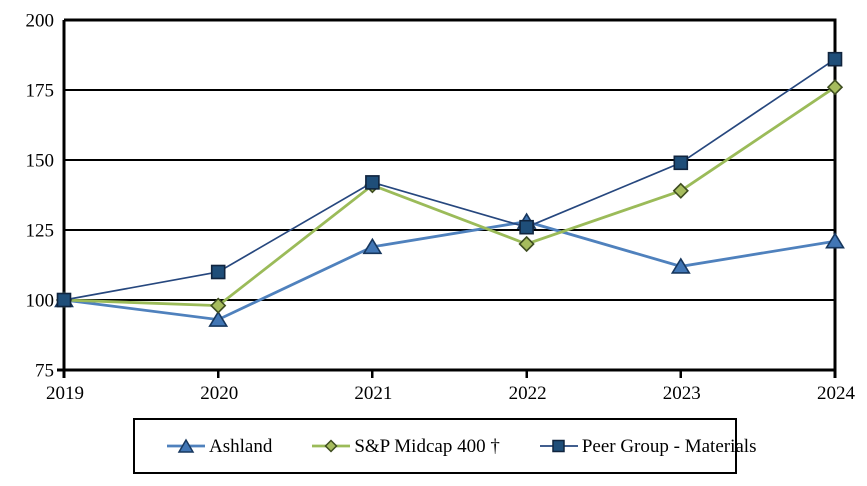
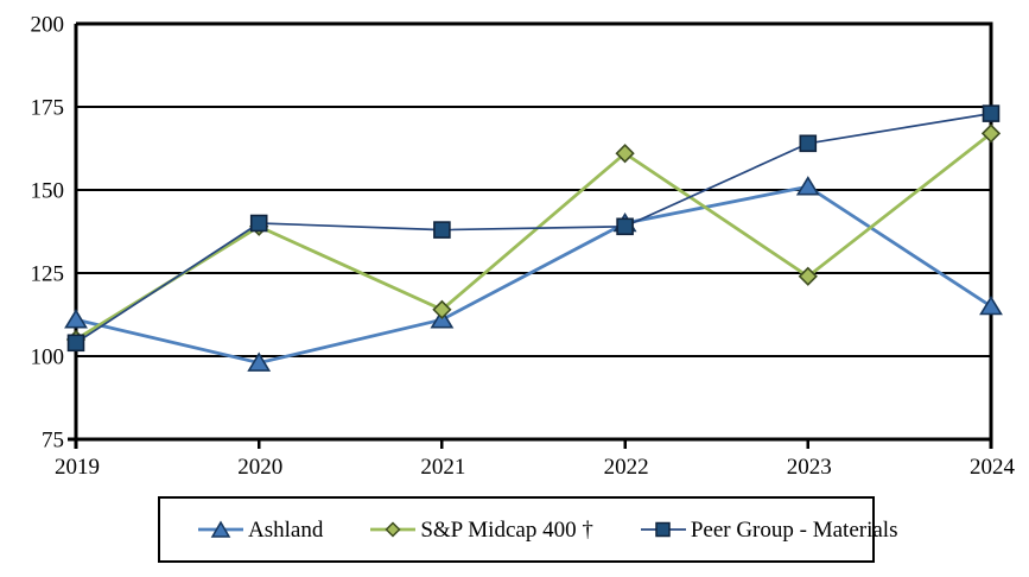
Ashland/2019: 100 -> 111
S&P Midcap 400 †/2019: 100 -> 105
Peer Group - Materials/2019: 100 -> 104
Ashland/2020: 93 -> 98
S&P Midcap 400 †/2020: 98 -> 139
Peer Group - Materials/2020: 110 -> 140
Ashland/2021: 119 -> 111
S&P Midcap 400 †/2021: 141 -> 114
Peer Group - Materials/2021: 142 -> 138
Ashland/2022: 128 -> 140
S&P Midcap 400 †/2022: 120 -> 161
Peer Group - Materials/2022: 126 -> 139
Ashland/2023: 112 -> 151
S&P Midcap 400 †/2023: 139 -> 124
Peer Group - Materials/2023: 149 -> 164
Ashland/2024: 121 -> 115
S&P Midcap 400 †/2024: 176 -> 167
Peer Group - Materials/2024: 186 -> 173
